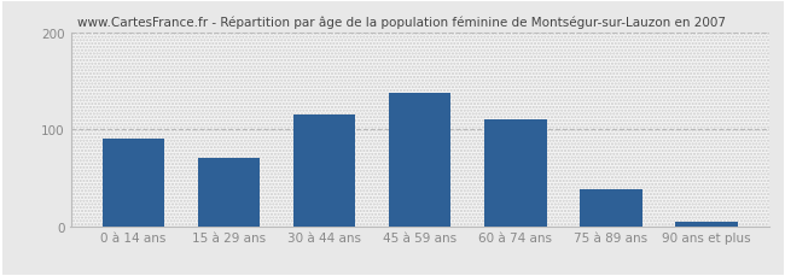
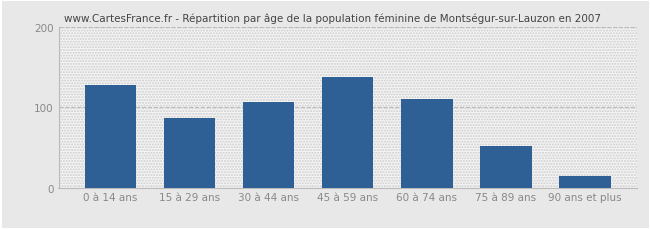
0 à 14 ans: 90 -> 128
15 à 29 ans: 70 -> 86
30 à 44 ans: 115 -> 106
75 à 89 ans: 38 -> 52
90 ans et plus: 4 -> 14
